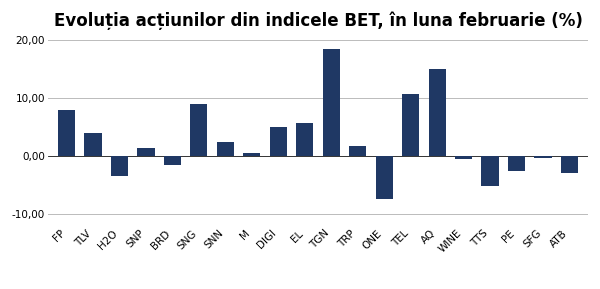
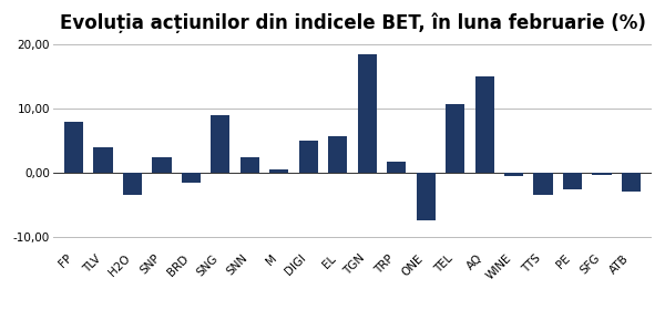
SNP: 1,4 -> 2,5
TTS: -5,2 -> -3,5
